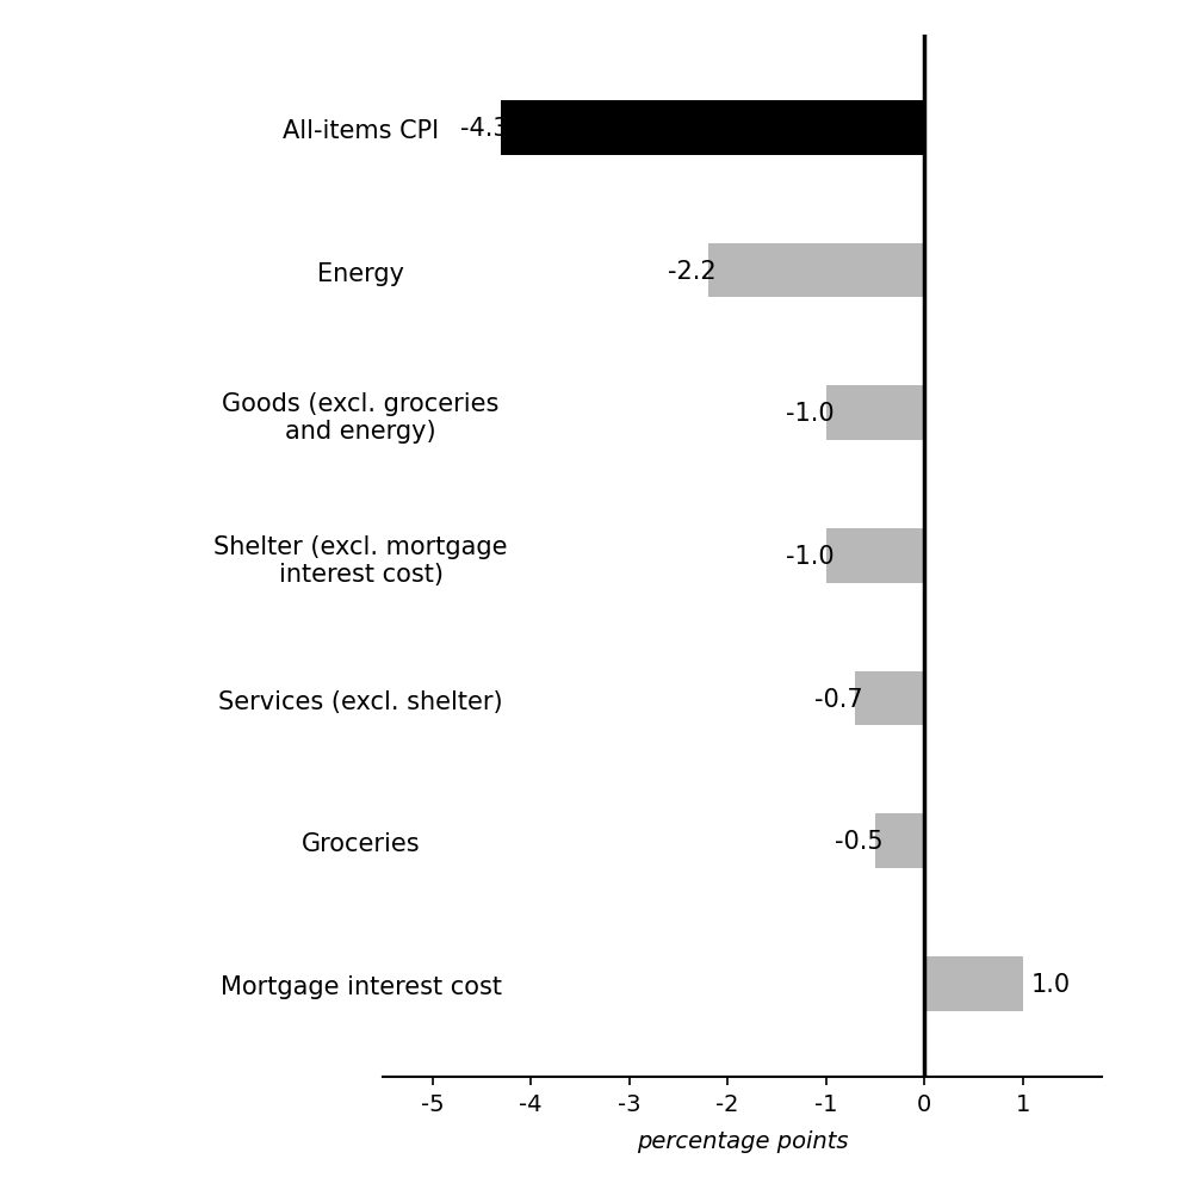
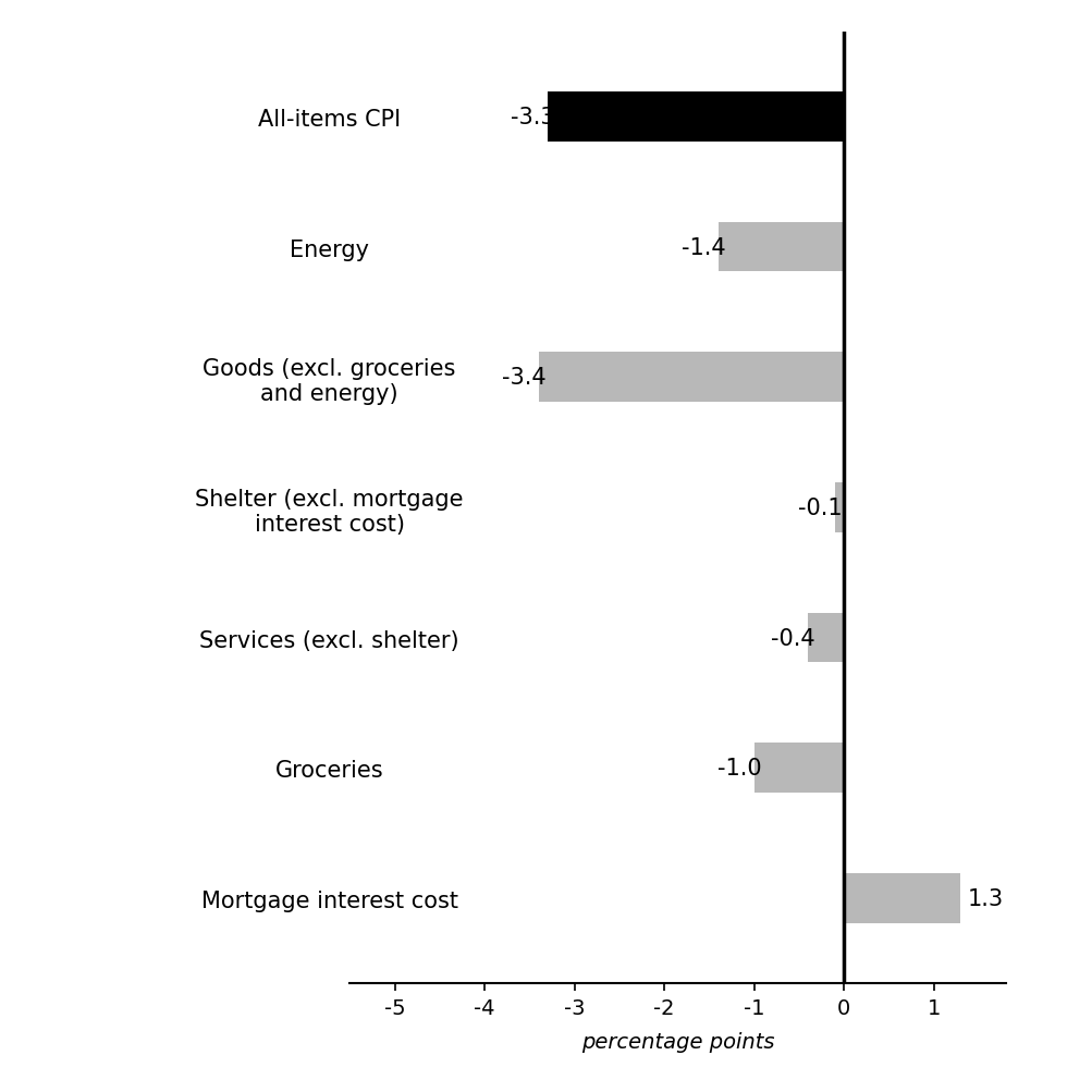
All-items CPI: -4.3 -> -3.3
Energy: -2.2 -> -1.4
Goods (excl. groceries and energy): -1.0 -> -3.4
Shelter (excl. mortgage interest cost): -1.0 -> -0.1
Services (excl. shelter): -0.7 -> -0.4
Groceries: -0.5 -> -1.0
Mortgage interest cost: 1.0 -> 1.3
